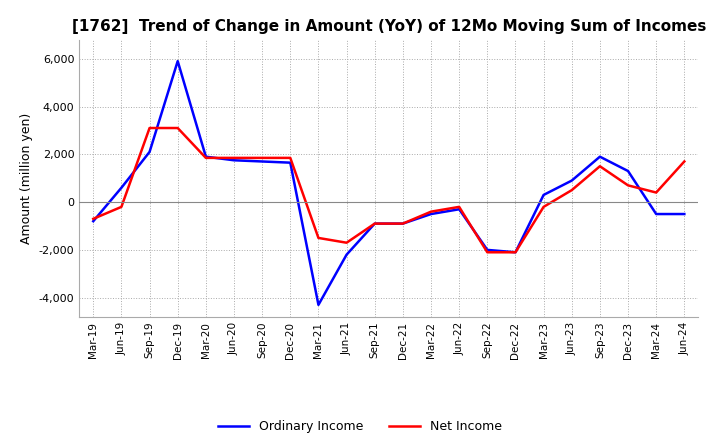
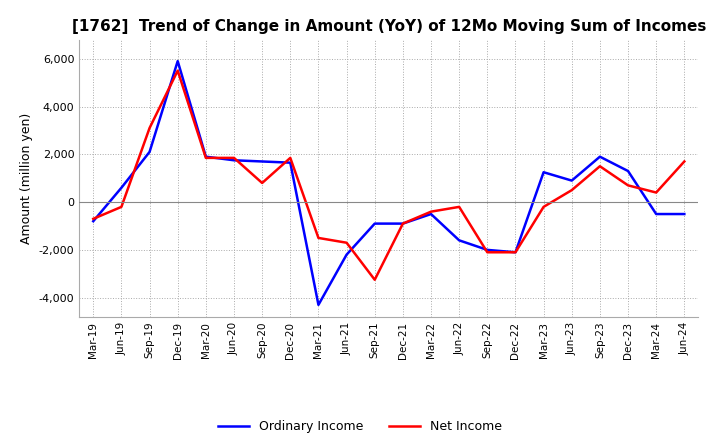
Net Income/Dec-19: 3,100 -> 5,500
Net Income/Sep-20: 1,850 -> 800
Net Income/Sep-21: -900 -> -3,250
Ordinary Income/Jun-22: -300 -> -1,600
Ordinary Income/Mar-23: 300 -> 1,250
